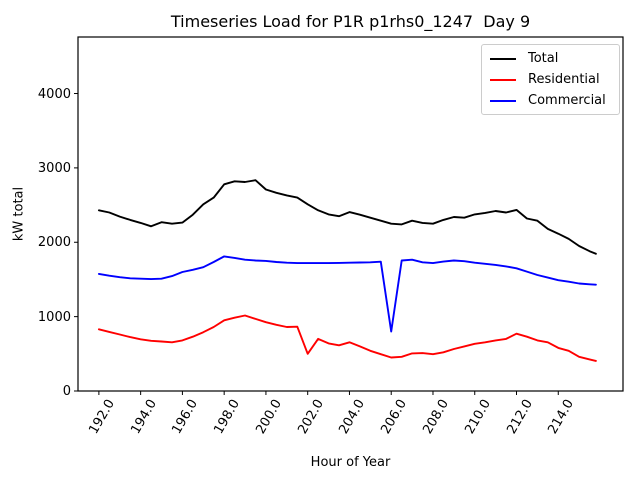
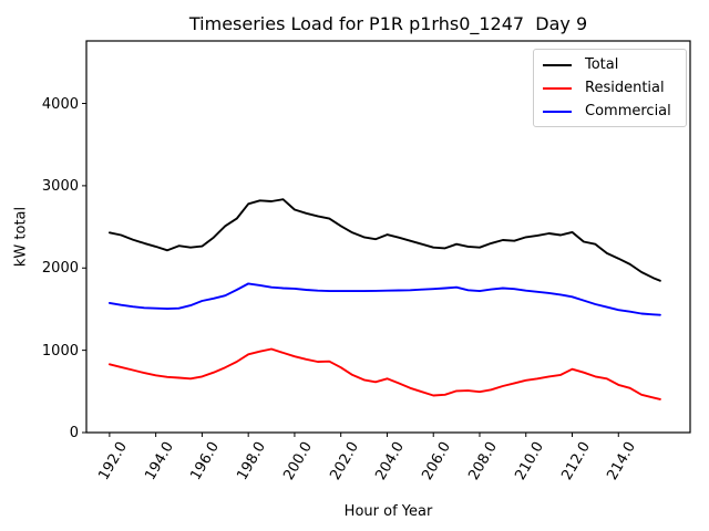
Residential/202.0: 500 -> 800
Commercial/206.0: 800 -> 1700
